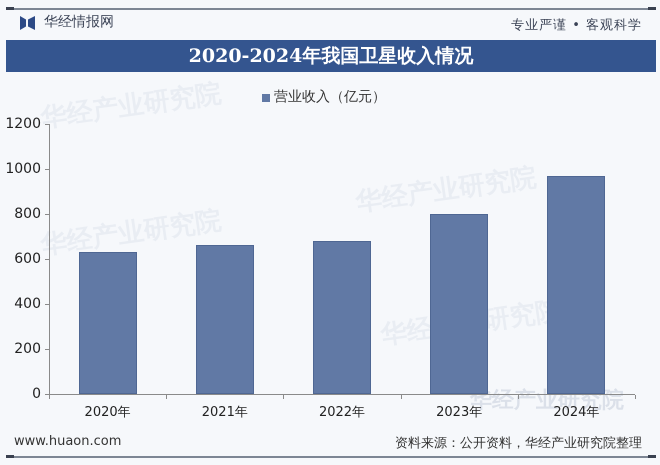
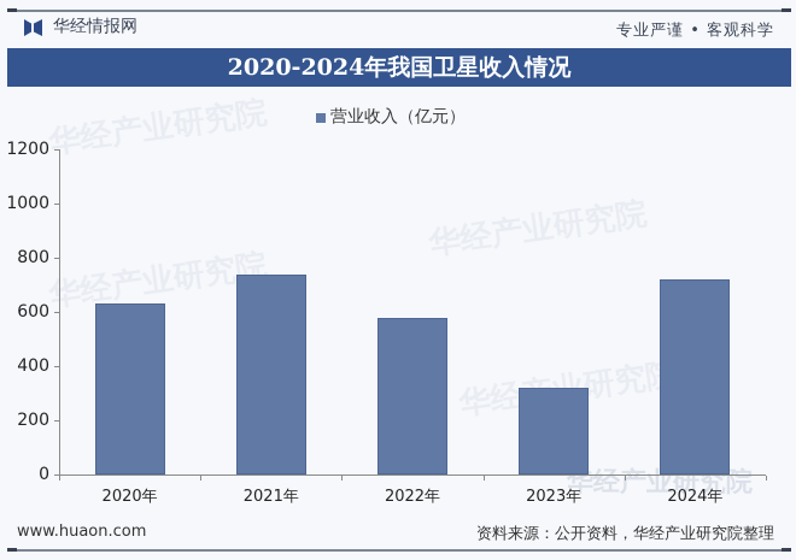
2021年: 660 -> 740
2022年: 680 -> 580
2023年: 800 -> 320
2024年: 970 -> 720
